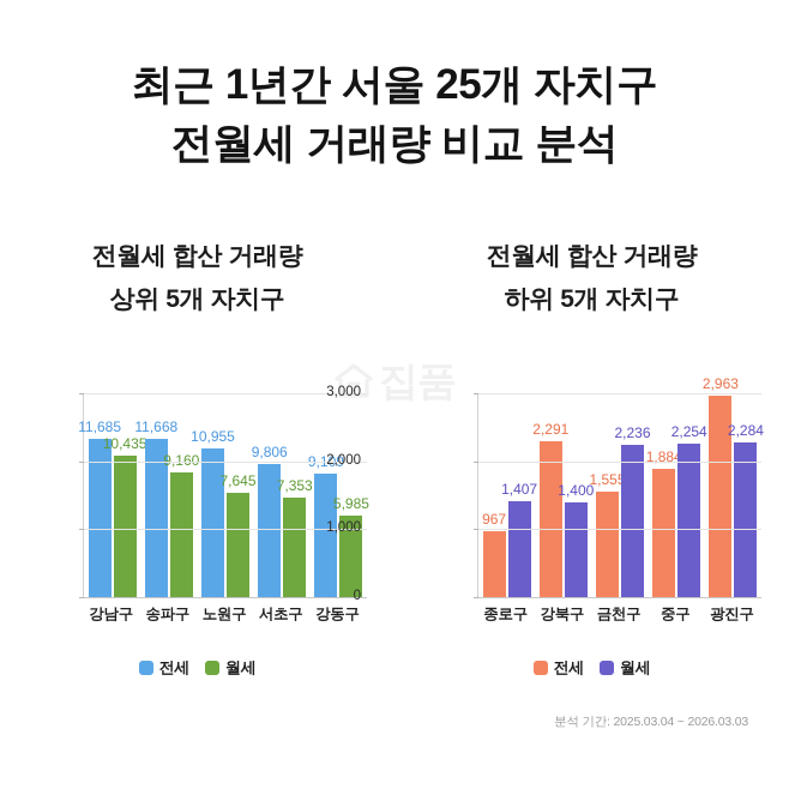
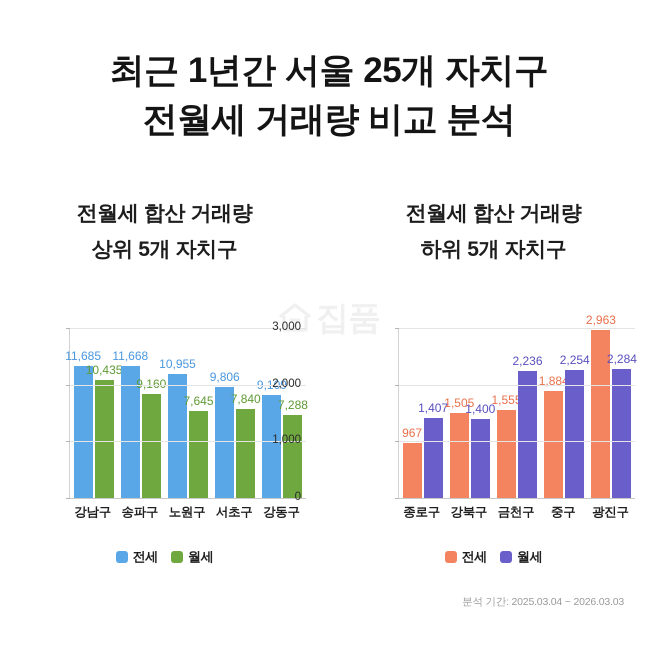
전월세 합산 거래량 상위 5개 자치구/월세/서초구: 7,353 -> 7,840
전월세 합산 거래량 상위 5개 자치구/월세/강동구: 5,985 -> 7,288
전월세 합산 거래량 하위 5개 자치구/전세/강북구: 2,291 -> 1,505
